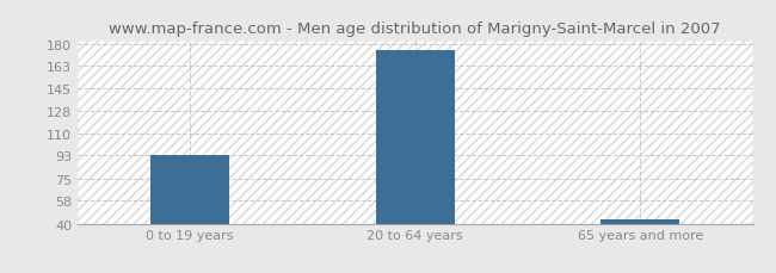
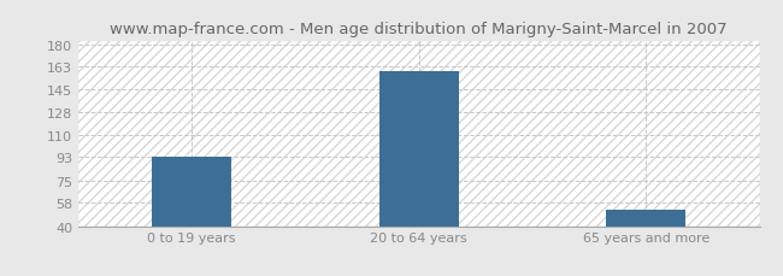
20 to 64 years: 175 -> 159
65 years and more: 43 -> 53
